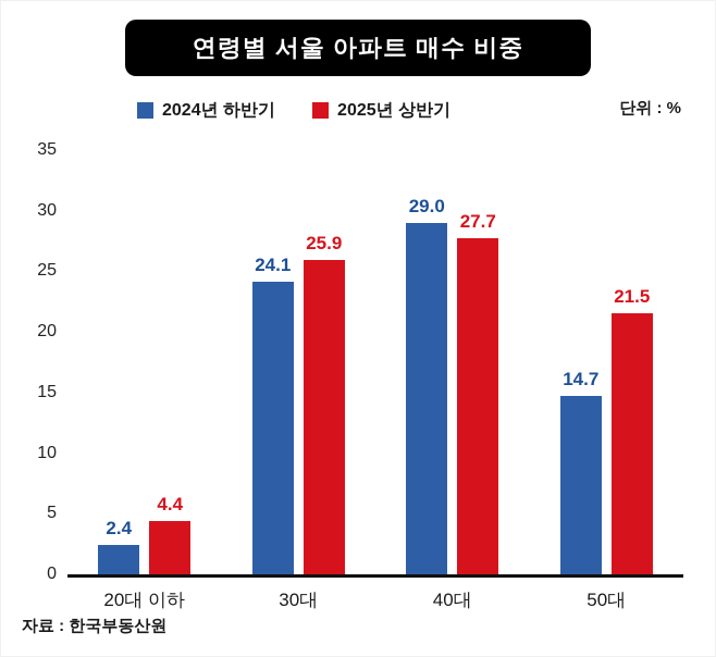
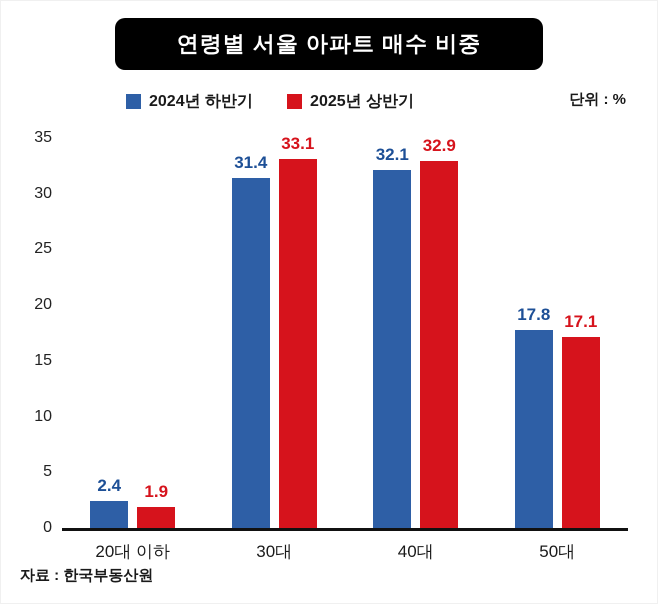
2025년 상반기/20대 이하: 4.4 -> 1.9
2024년 하반기/30대: 24.1 -> 31.4
2025년 상반기/30대: 25.9 -> 33.1
2024년 하반기/40대: 29.0 -> 32.1
2025년 상반기/40대: 27.7 -> 32.9
2024년 하반기/50대: 14.7 -> 17.8
2025년 상반기/50대: 21.5 -> 17.1
